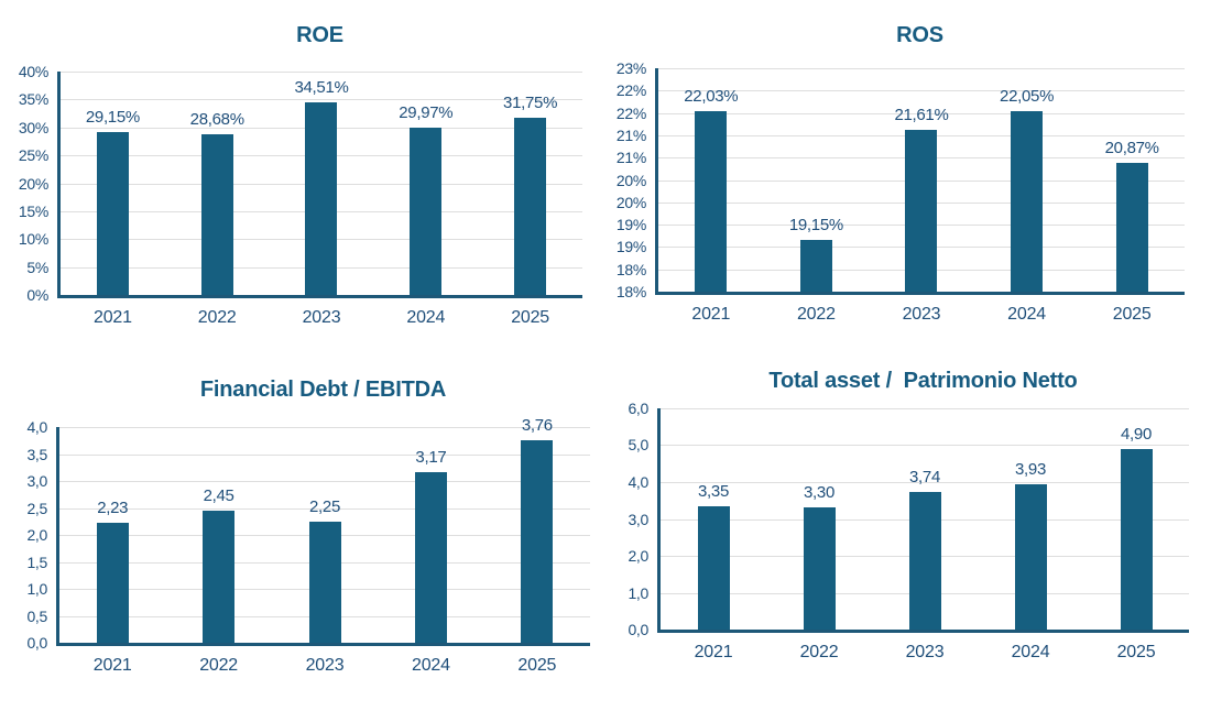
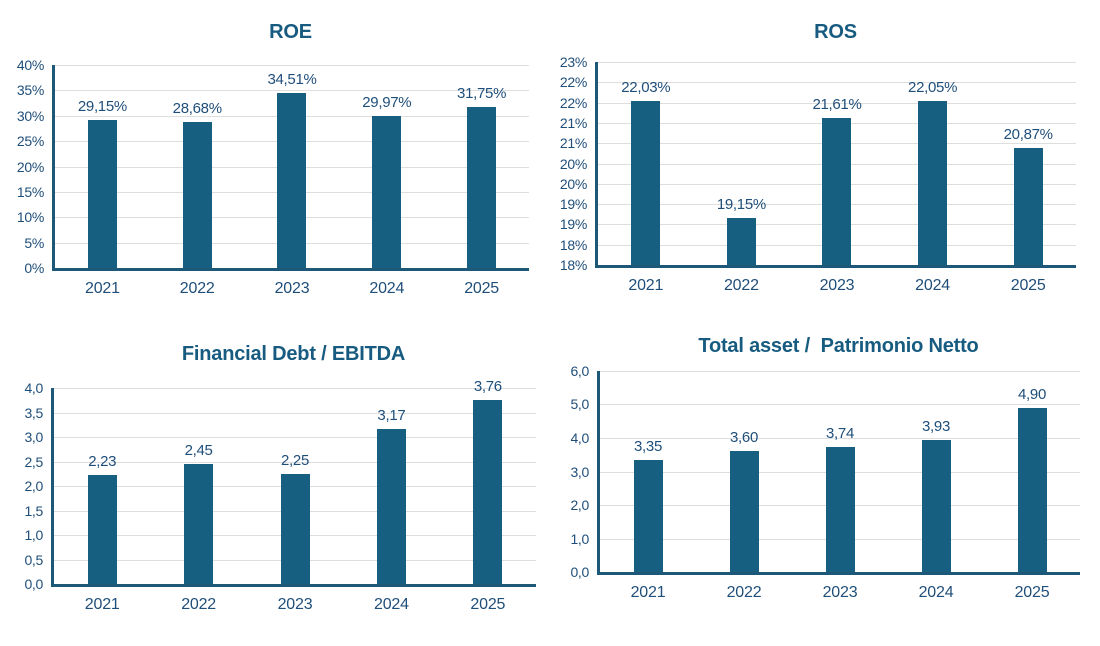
Total asset / Patrimonio Netto/2022: 3,30 -> 3,60
